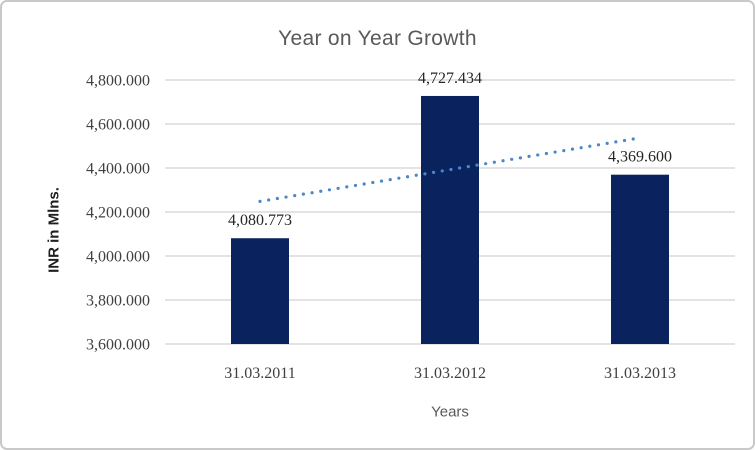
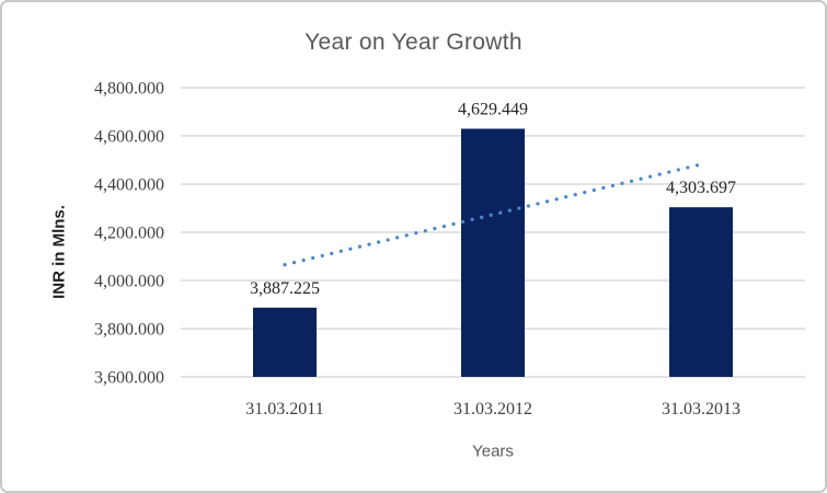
31.03.2011: 4,080.773 -> 3,887.225
31.03.2012: 4,727.434 -> 4,629.449
31.03.2013: 4,369.600 -> 4,303.697
